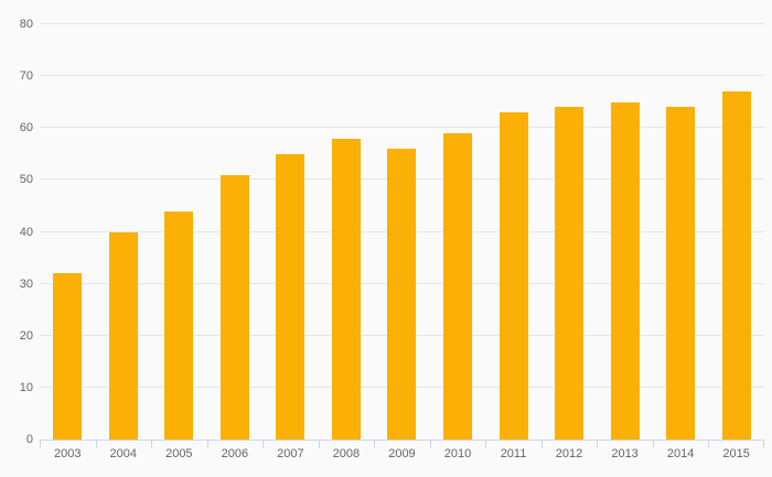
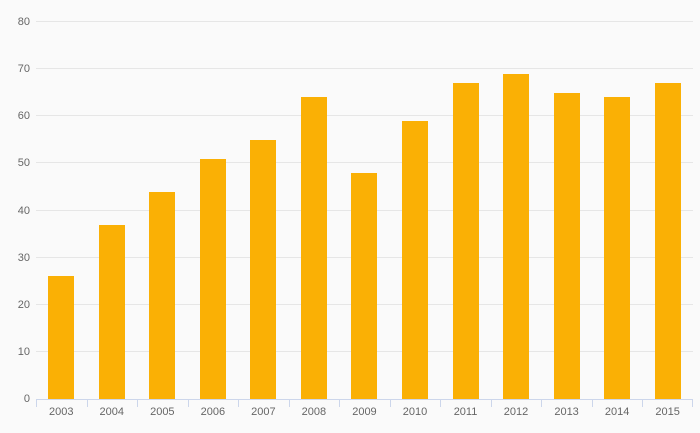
2003: 32 -> 26
2004: 40 -> 37
2008: 58 -> 64
2009: 56 -> 48
2011: 63 -> 67
2012: 64 -> 69
